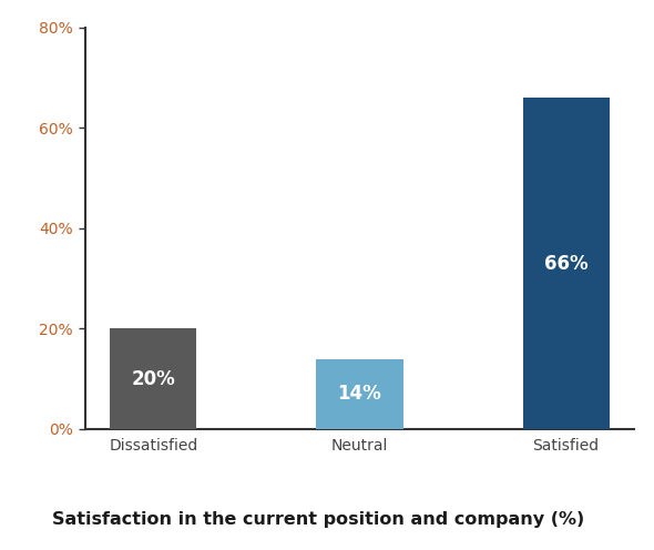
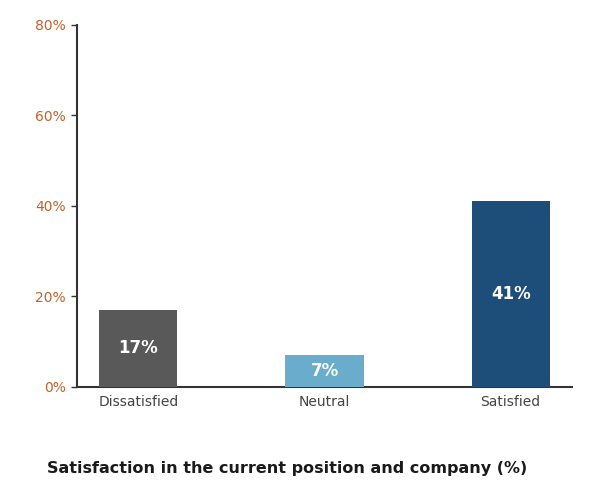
Dissatisfied: 20% -> 17%
Neutral: 14% -> 7%
Satisfied: 66% -> 41%
